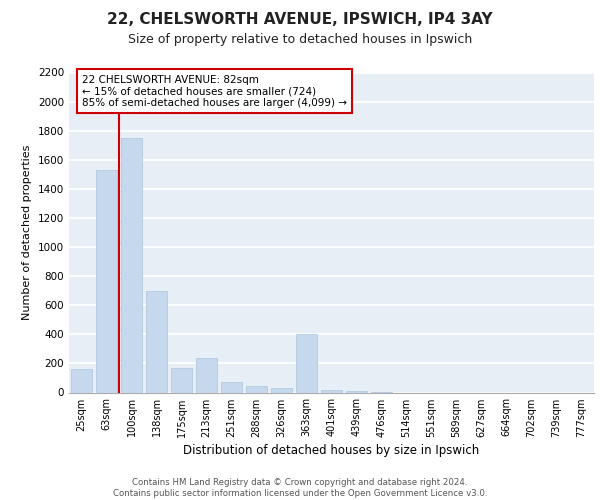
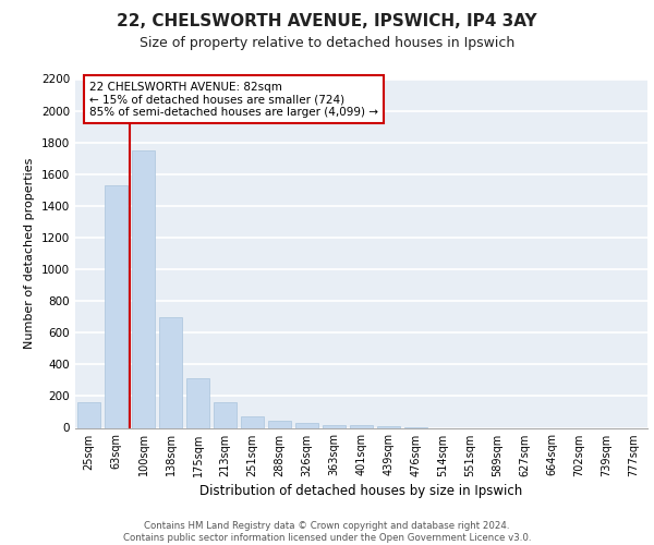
175sqm: 170 -> 310
213sqm: 240 -> 160
363sqm: 400 -> 20
